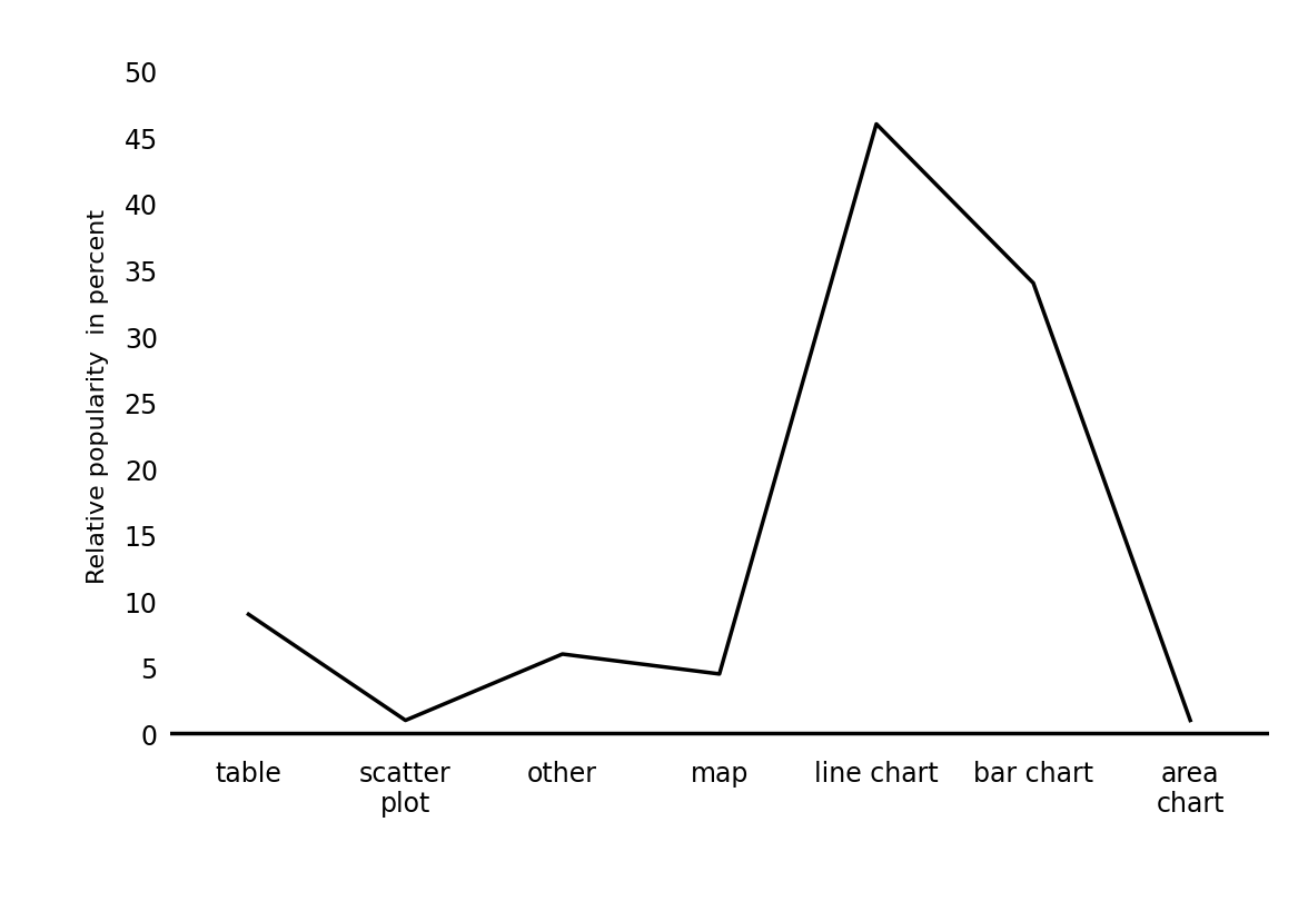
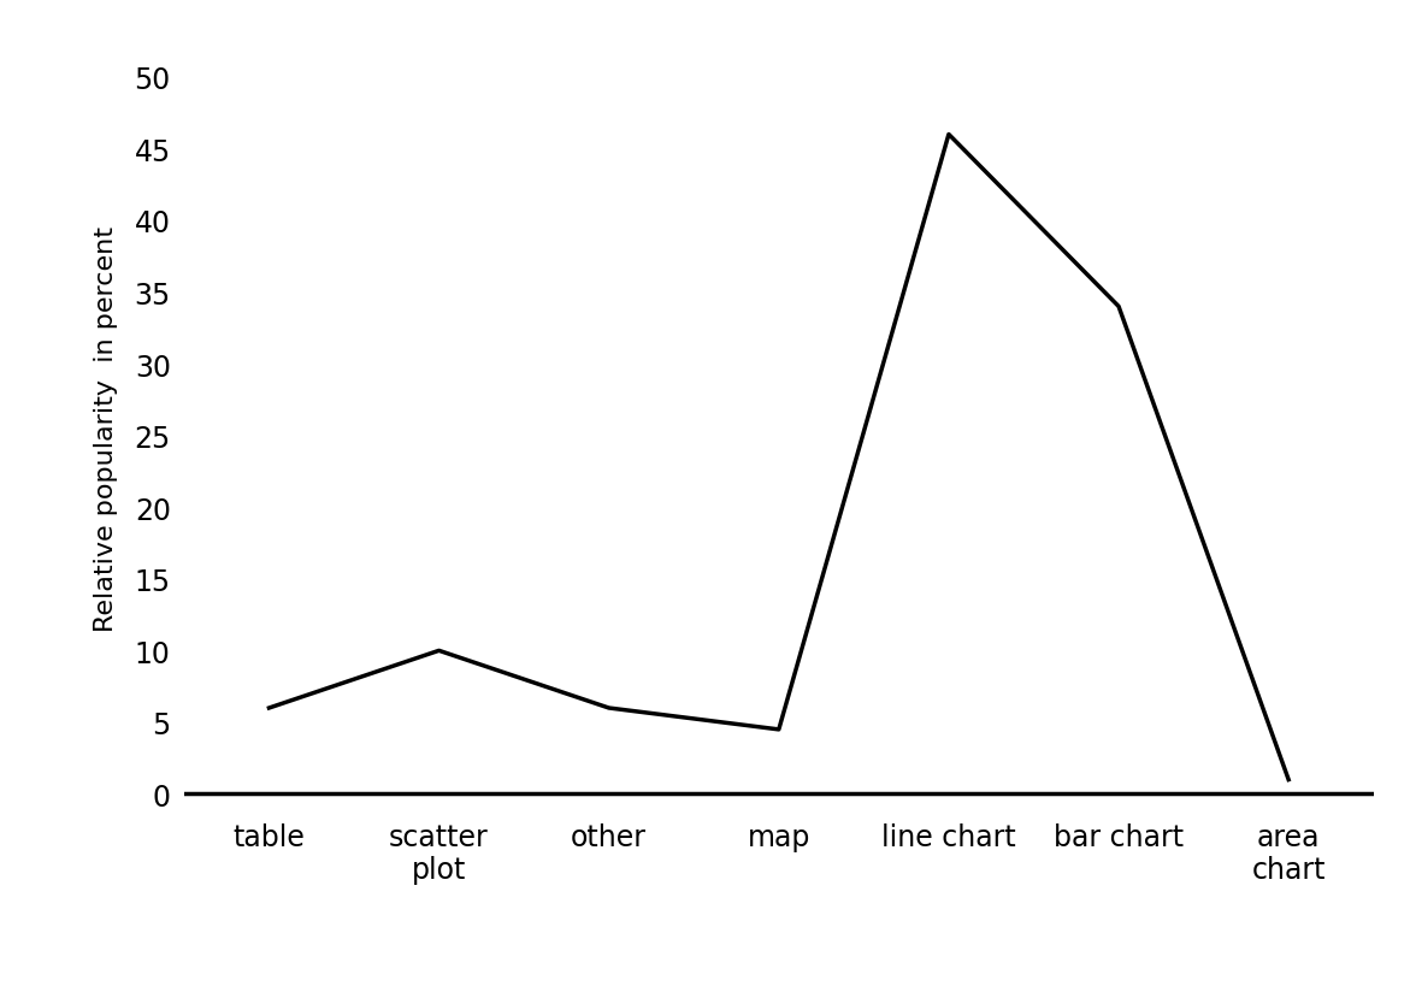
table: 9.0 -> 6.0
scatter plot: 1.0 -> 10.0
